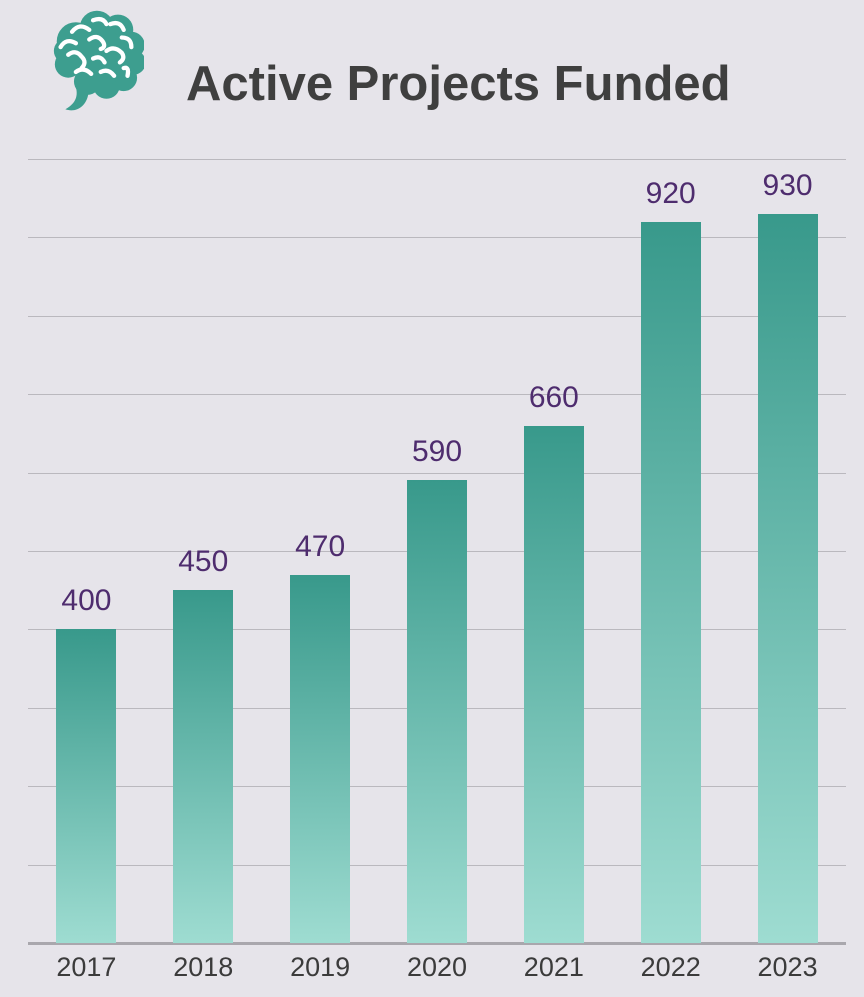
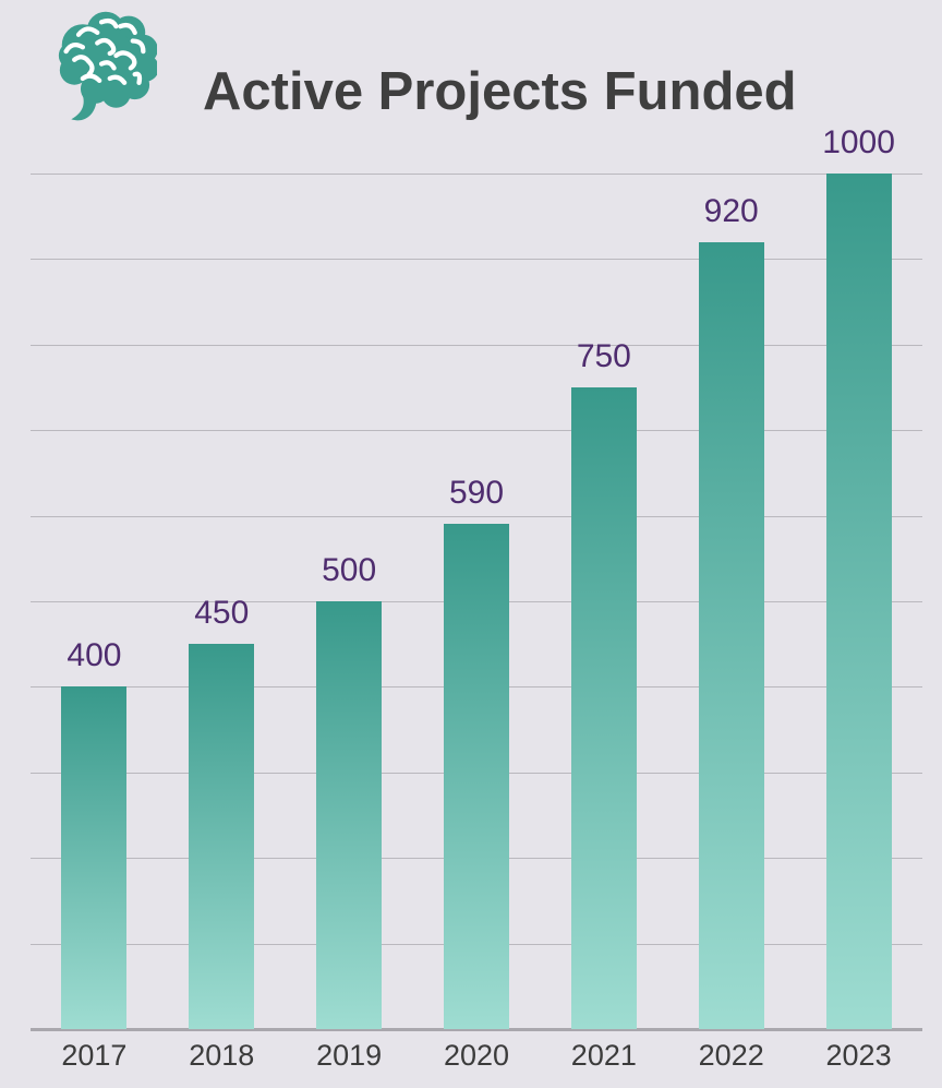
2019: 470 -> 500
2021: 660 -> 750
2023: 930 -> 1000
